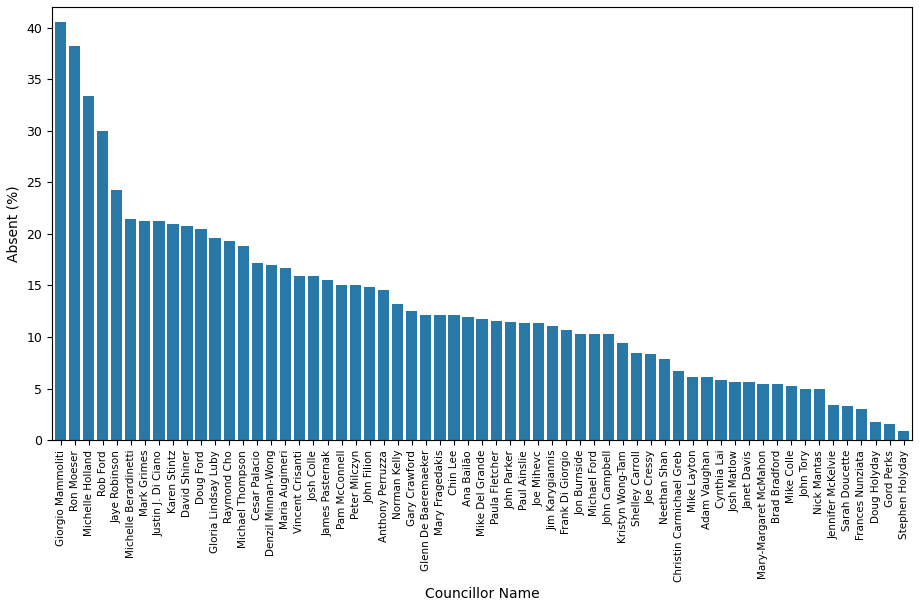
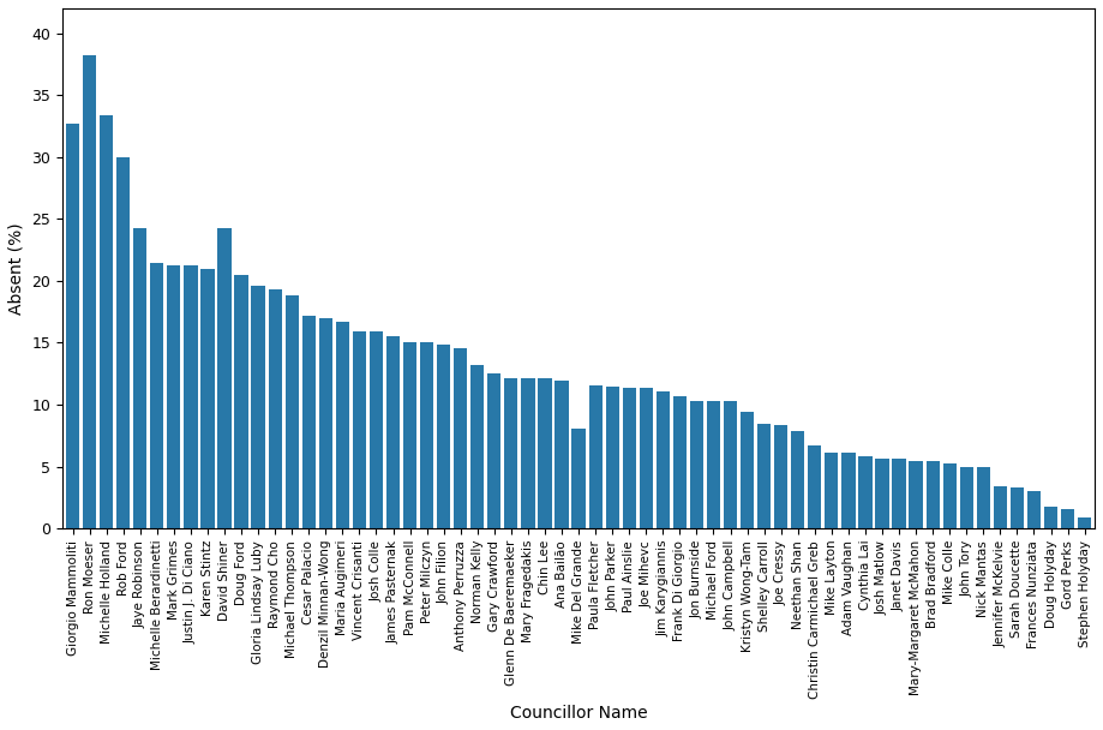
Giorgio Mammoliti: 40.5 -> 32.7
David Shiner: 20.8 -> 24.3
Mike Del Grande: 11.8 -> 8.1
